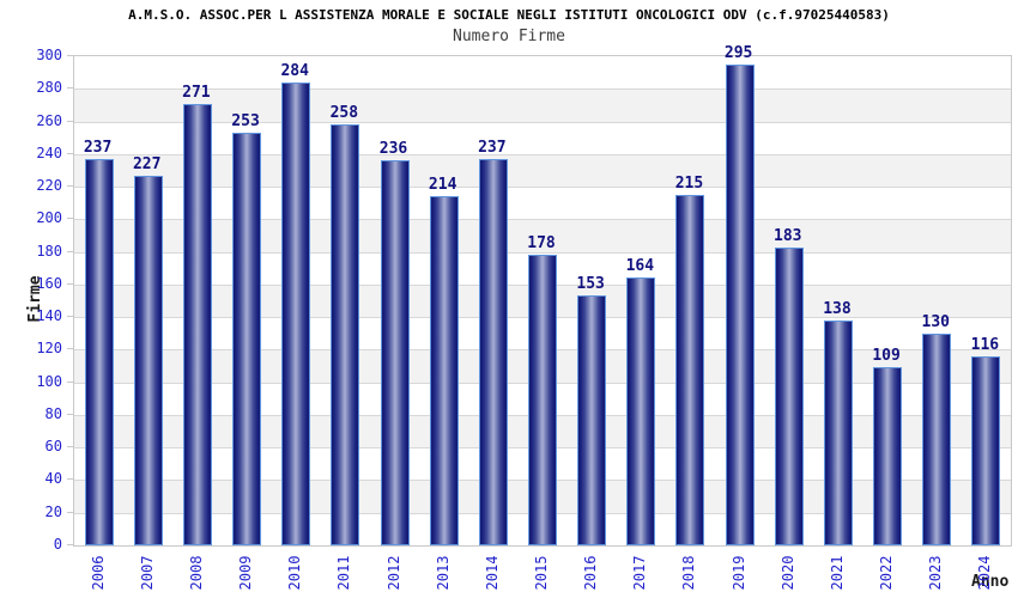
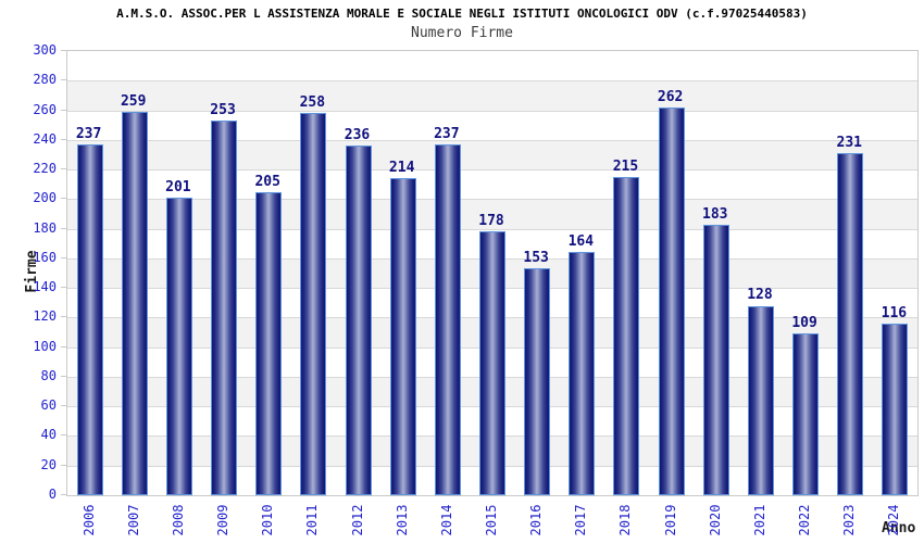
2007: 227 -> 259
2008: 271 -> 201
2010: 284 -> 205
2019: 295 -> 262
2021: 138 -> 128
2023: 130 -> 231
